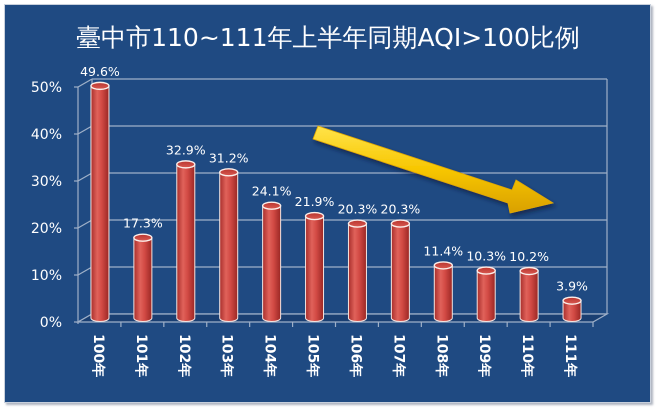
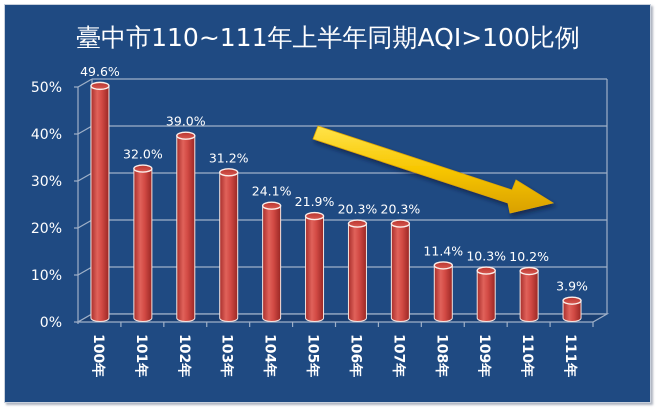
101年: 17.3% -> 32.0%
102年: 32.9% -> 39.0%
